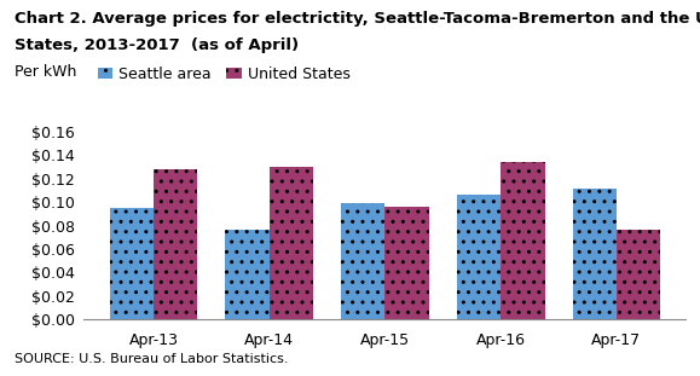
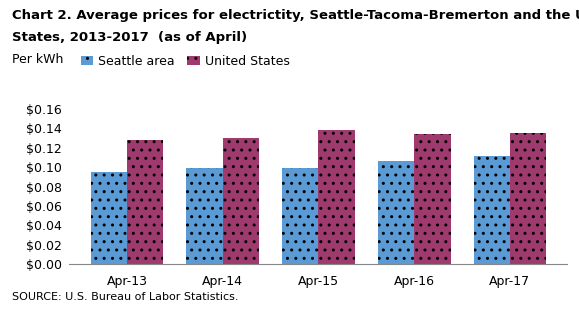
Seattle area/Apr-14: $0.076 -> $0.099
United States/Apr-15: $0.096 -> $0.138
United States/Apr-17: $0.076 -> $0.135
